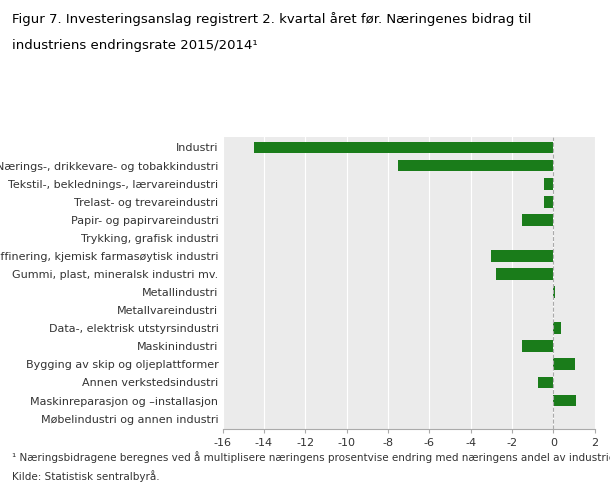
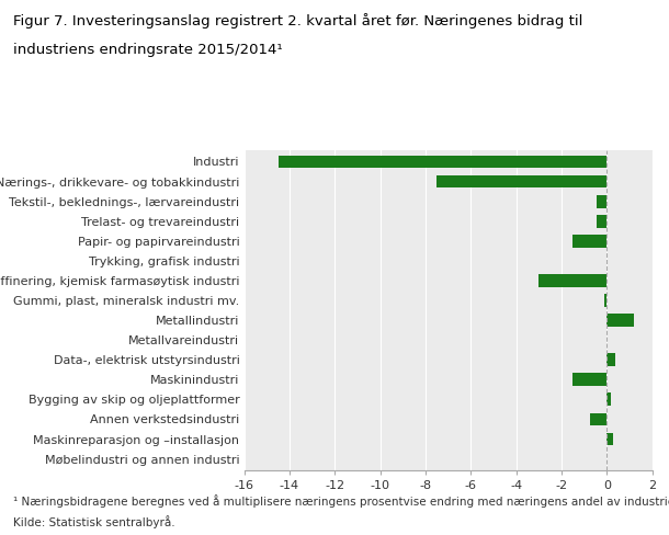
Gummi, plast, mineralsk industri mv.: -2.80 -> -0.12
Metallindustri: 0.10 -> 1.20
Bygging av skip og oljeplattformer: 1.05 -> 0.18
Maskinreparasjon og –installasjon: 1.10 -> 0.28
